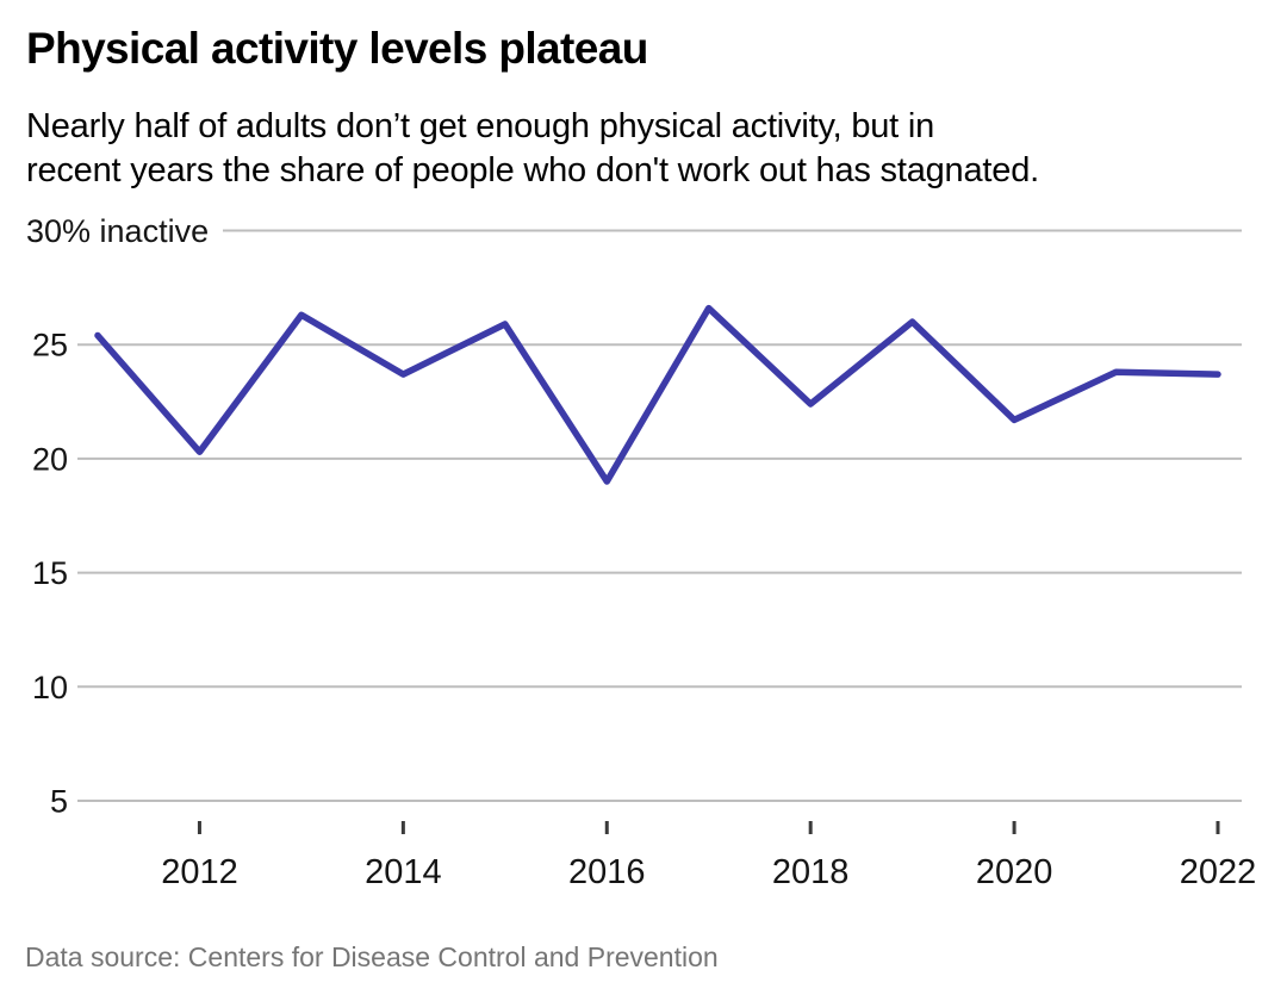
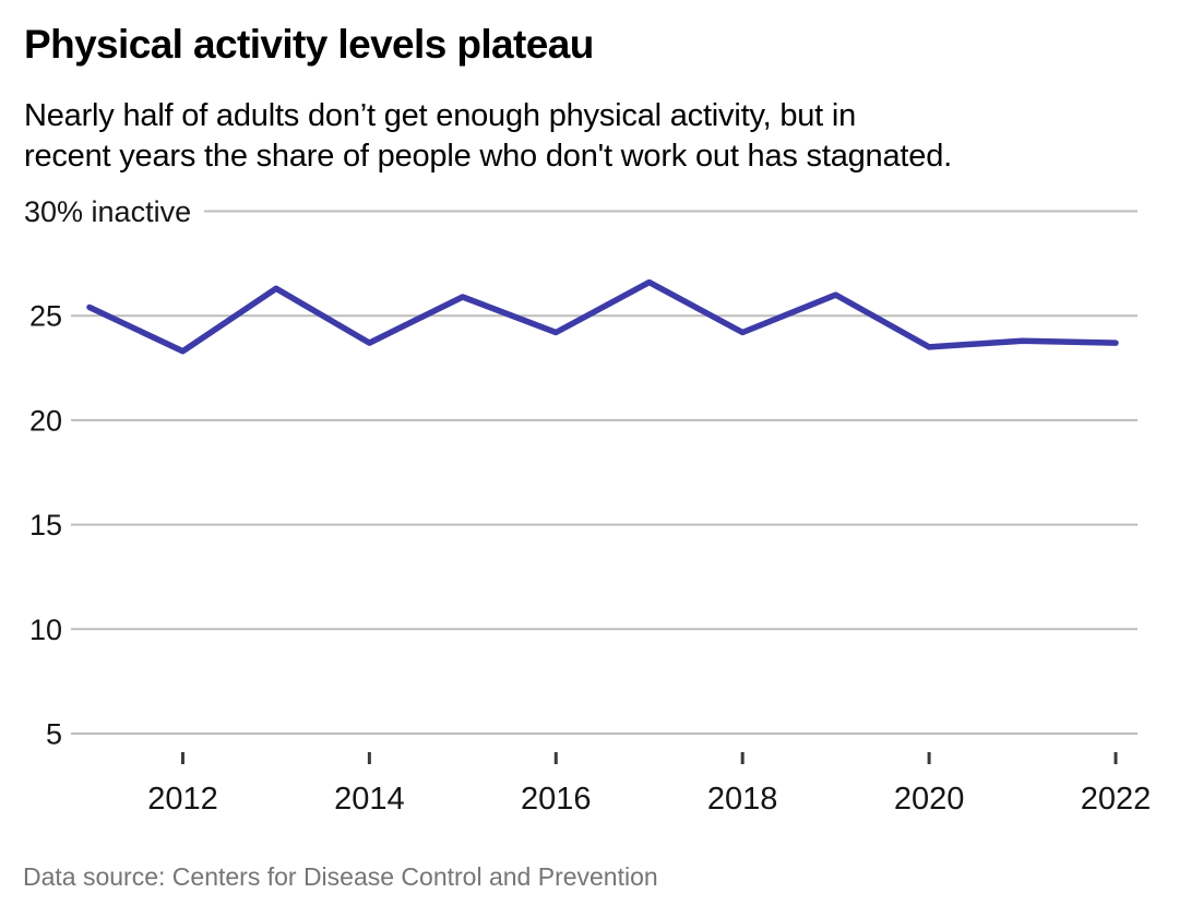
2012: 20.3 -> 23.3
2016: 19.0 -> 24.2
2018: 22.4 -> 24.2
2020: 21.7 -> 23.5
